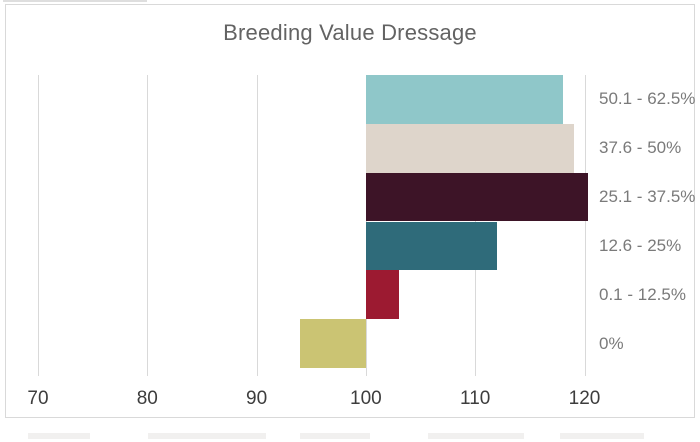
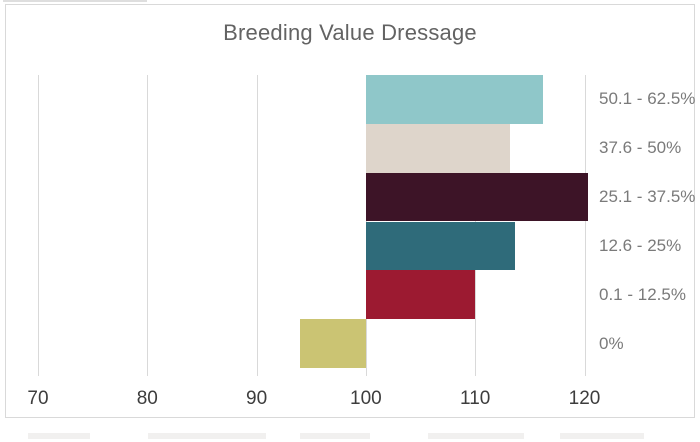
50.1 - 62.5%: 118.0 -> 116.2
37.6 - 50%: 119.0 -> 113.2
12.6 - 25%: 112.0 -> 113.6
0.1 - 12.5%: 103.0 -> 110.0
